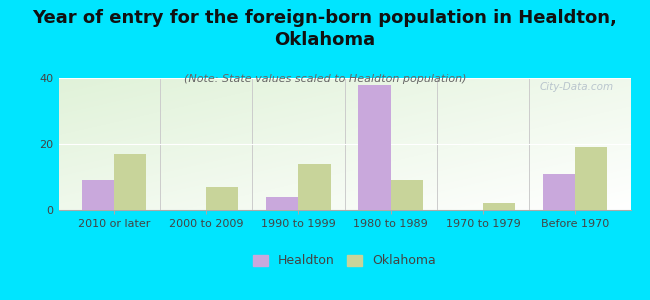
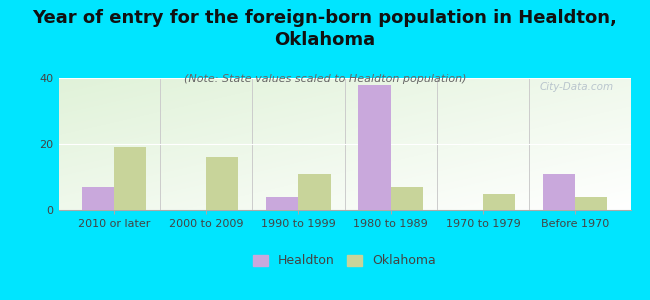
Healdton/2010 or later: 9 -> 7
Oklahoma/2010 or later: 17 -> 19
Oklahoma/2000 to 2009: 7 -> 16
Oklahoma/1990 to 1999: 14 -> 11
Oklahoma/1980 to 1989: 9 -> 7
Oklahoma/1970 to 1979: 2 -> 5
Oklahoma/Before 1970: 19 -> 4
